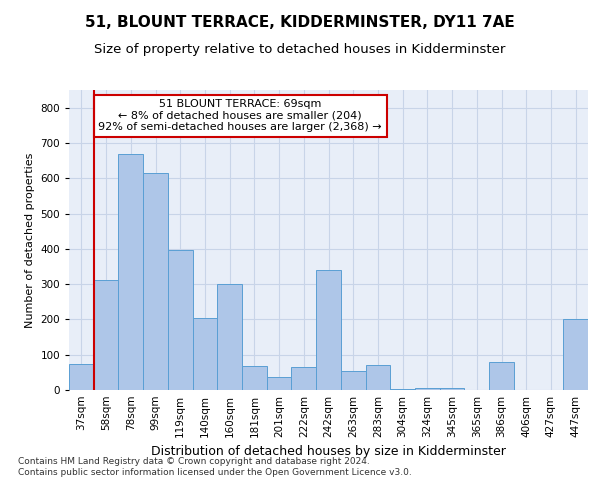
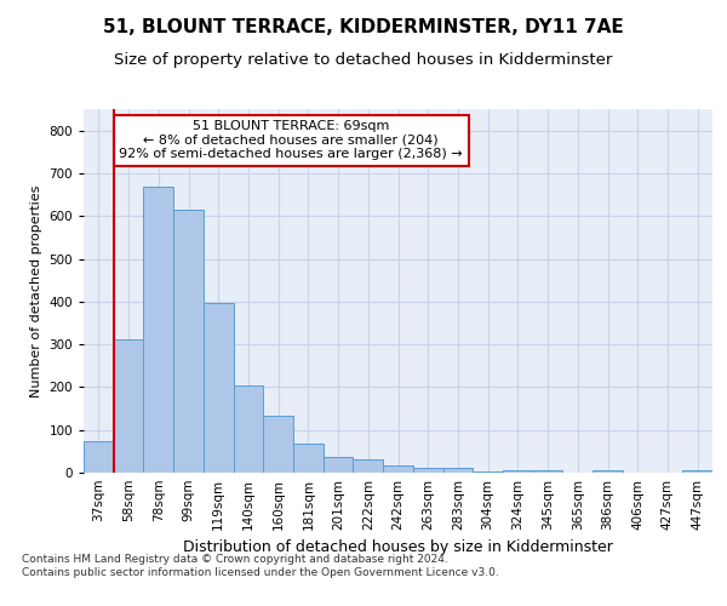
160sqm: 300 -> 133
222sqm: 65 -> 32
242sqm: 340 -> 17
263sqm: 55 -> 12
283sqm: 70 -> 10
386sqm: 80 -> 5
447sqm: 200 -> 5
